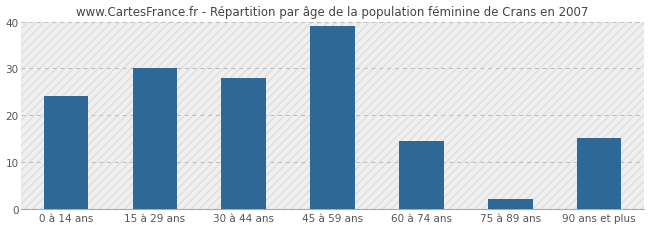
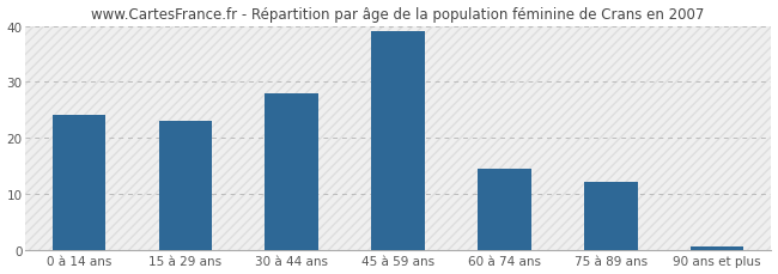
15 à 29 ans: 30.0 -> 23.0
75 à 89 ans: 2.0 -> 12.0
90 ans et plus: 15.0 -> 0.5
